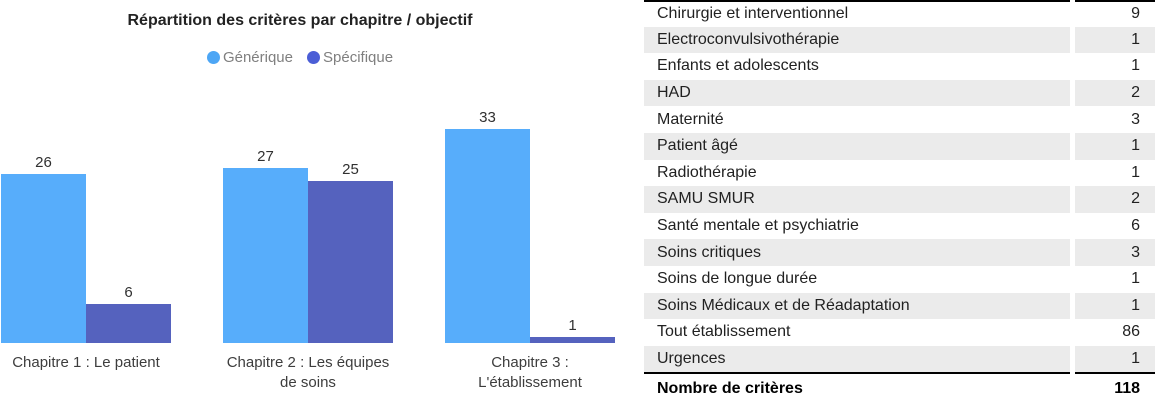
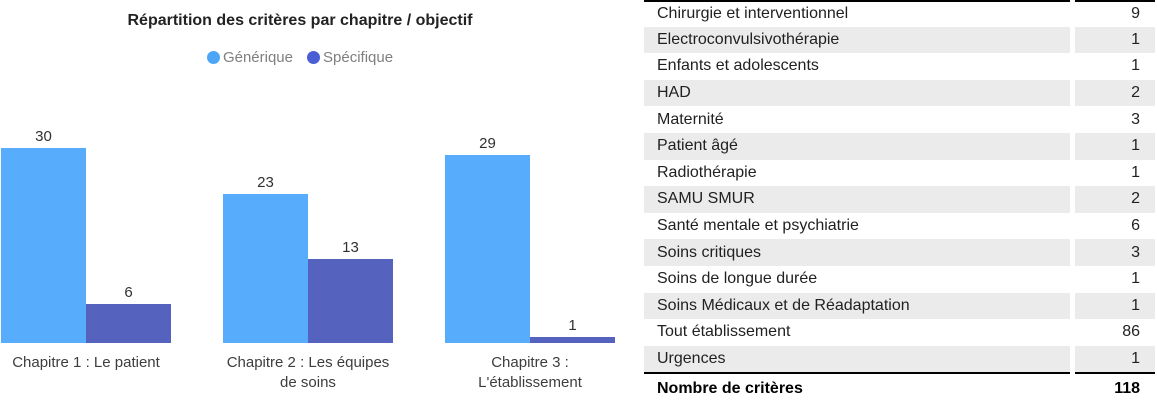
Générique/Chapitre 1 : Le patient: 26 -> 30
Générique/Chapitre 2 : Les équipes de soins: 27 -> 23
Spécifique/Chapitre 2 : Les équipes de soins: 25 -> 13
Générique/Chapitre 3 : L'établissement: 33 -> 29
